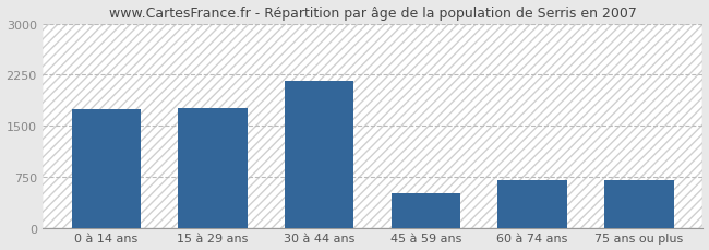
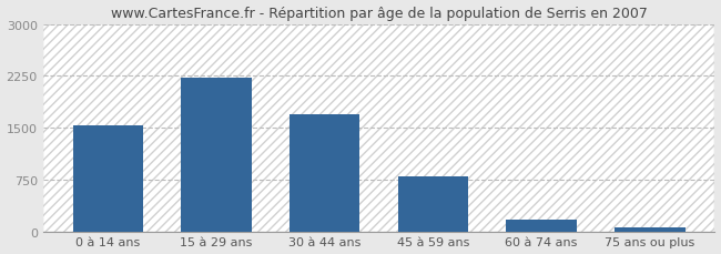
0 à 14 ans: 1740 -> 1540
15 à 29 ans: 1760 -> 2230
30 à 44 ans: 2160 -> 1690
45 à 59 ans: 500 -> 790
60 à 74 ans: 700 -> 180
75 ans ou plus: 700 -> 60
